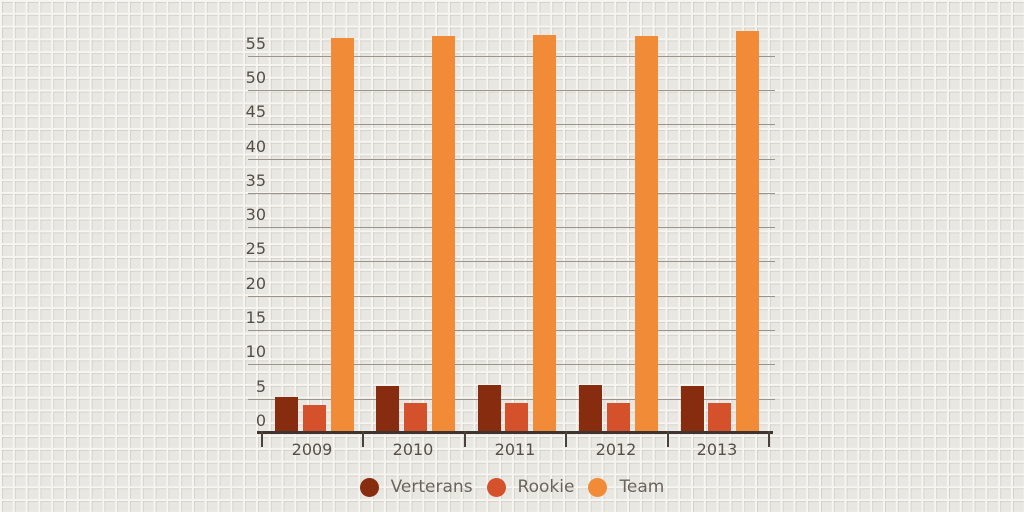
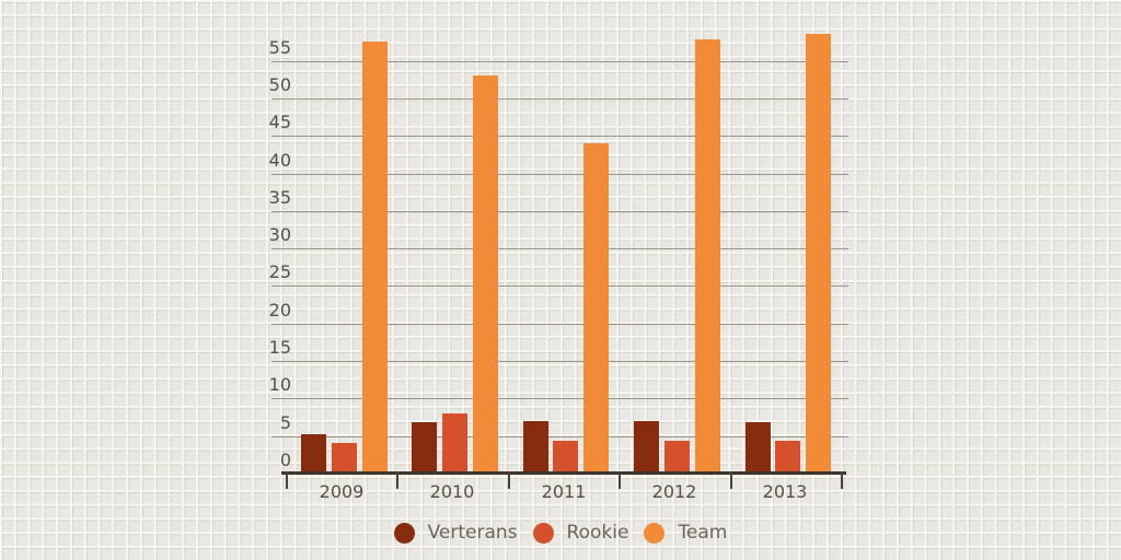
Rookie/2010: 4 -> 8
Team/2010: 58 -> 53
Team/2011: 58 -> 44
